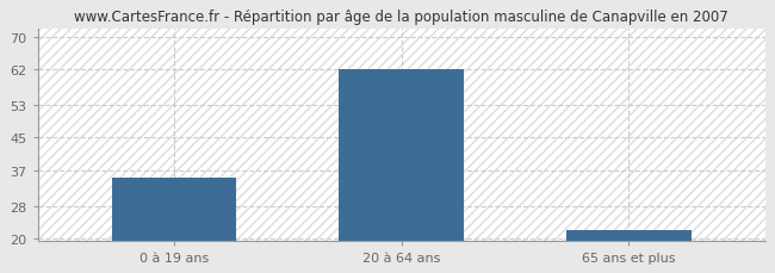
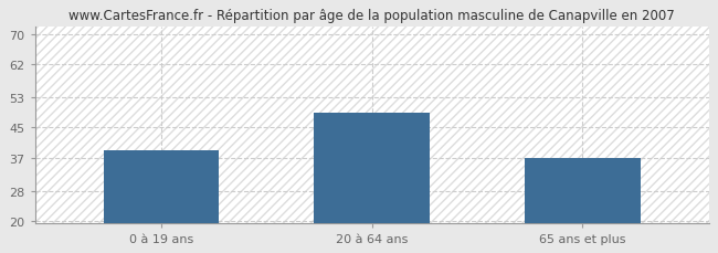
0 à 19 ans: 35 -> 39
20 à 64 ans: 62 -> 49
65 ans et plus: 22 -> 37
